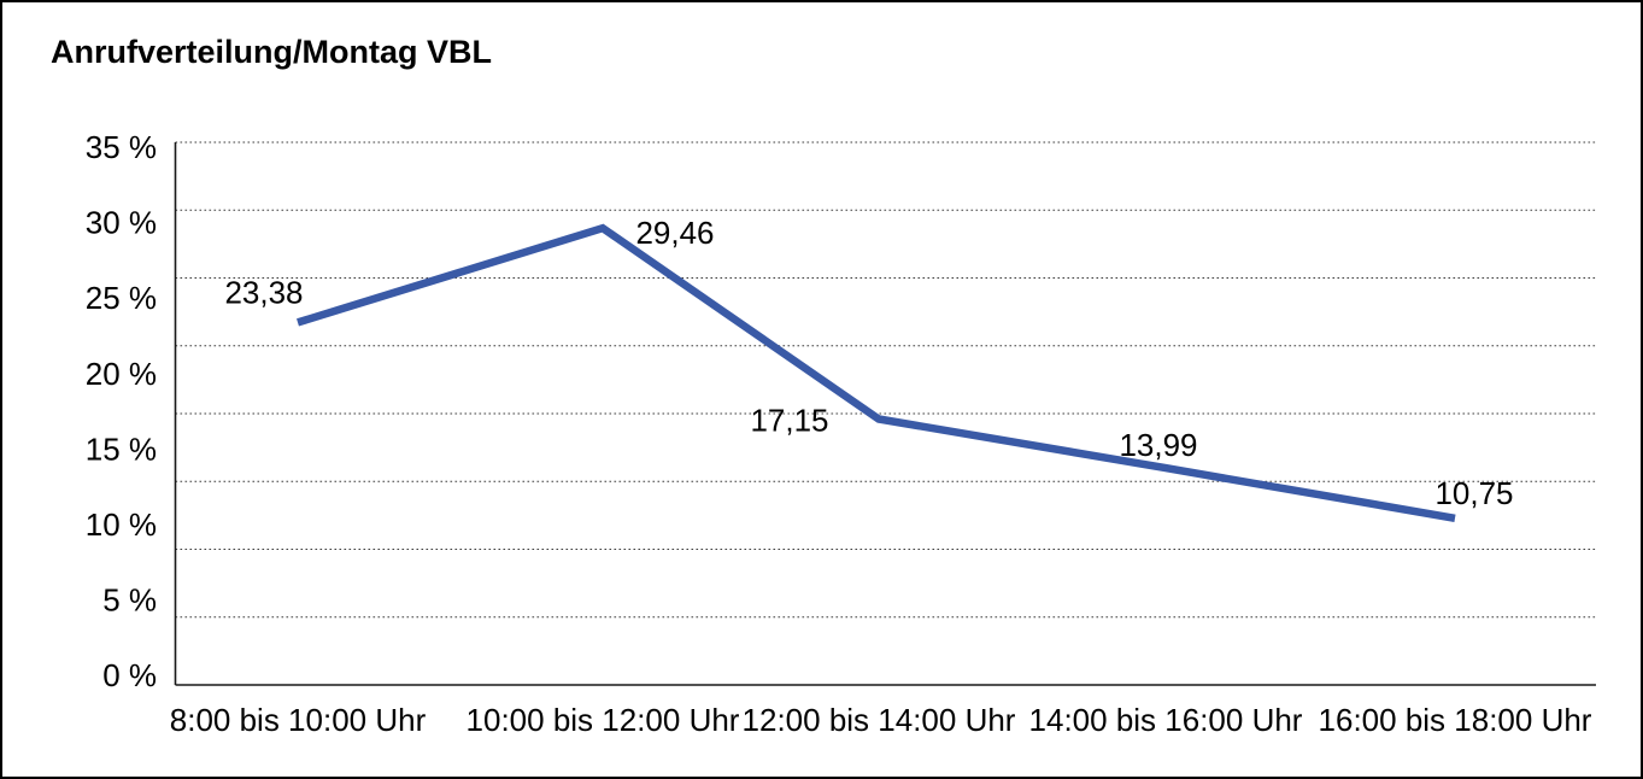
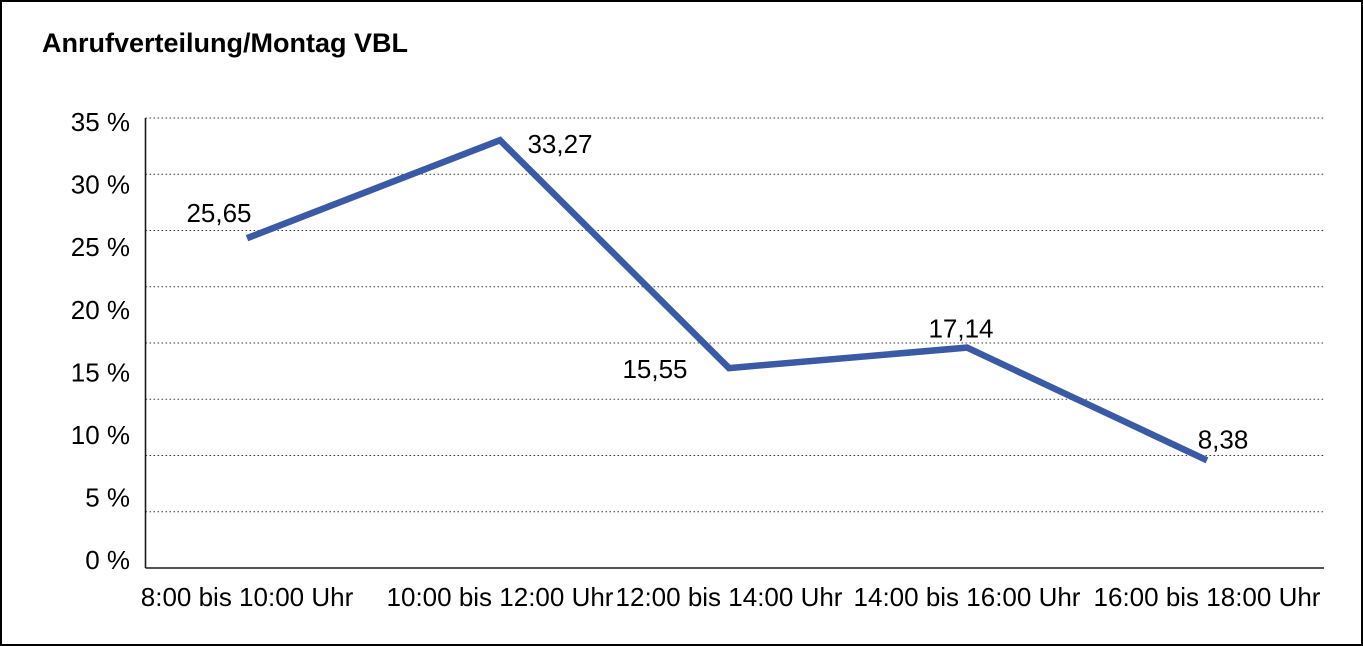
8:00 bis 10:00 Uhr: 23,38 -> 25,65
10:00 bis 12:00 Uhr: 29,46 -> 33,27
12:00 bis 14:00 Uhr: 17,15 -> 15,55
14:00 bis 16:00 Uhr: 13,99 -> 17,14
16:00 bis 18:00 Uhr: 10,75 -> 8,38
